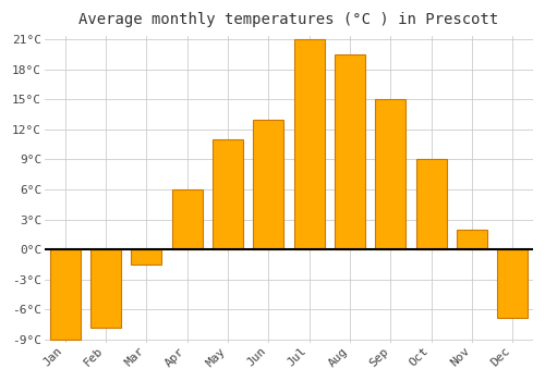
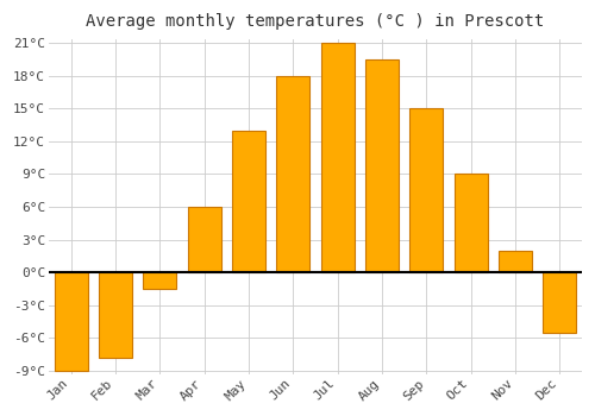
May: 11.0°C -> 13.0°C
Jun: 13.0°C -> 18.0°C
Dec: -6.8°C -> -5.5°C
